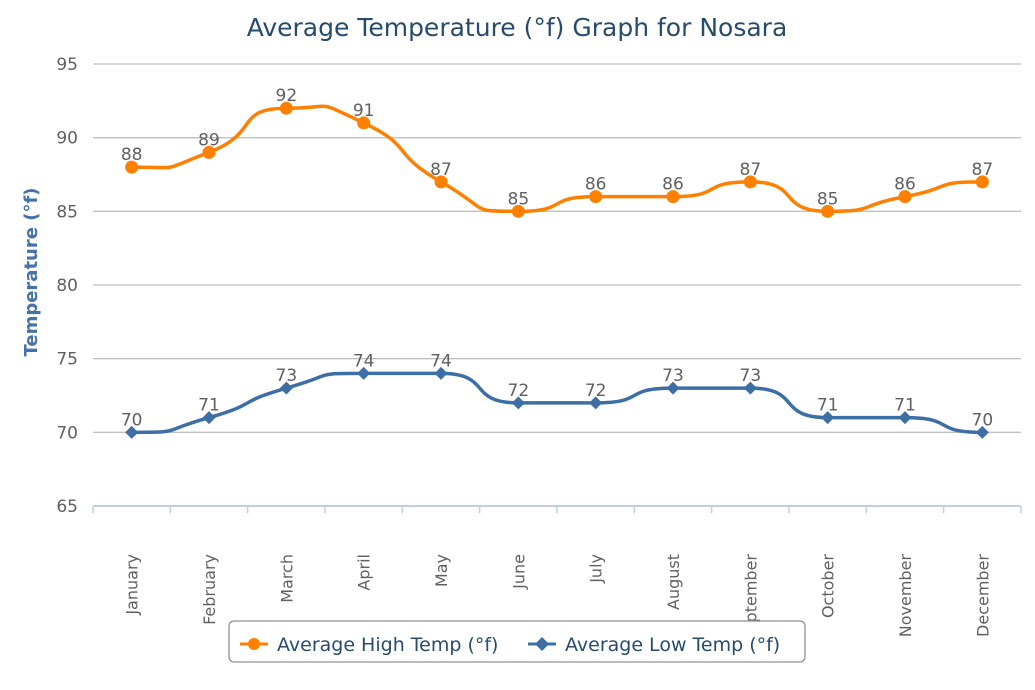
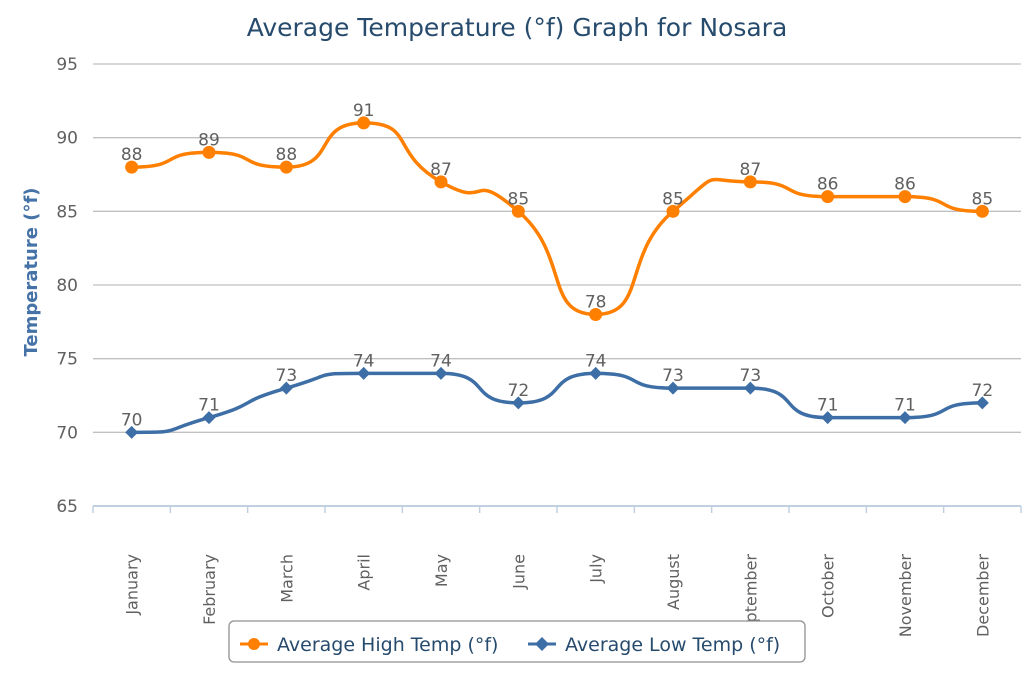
Average High Temp (°f)/March: 92 -> 88
Average High Temp (°f)/July: 86 -> 78
Average Low Temp (°f)/July: 72 -> 74
Average High Temp (°f)/August: 86 -> 85
Average High Temp (°f)/October: 85 -> 86
Average High Temp (°f)/December: 87 -> 85
Average Low Temp (°f)/December: 70 -> 72
